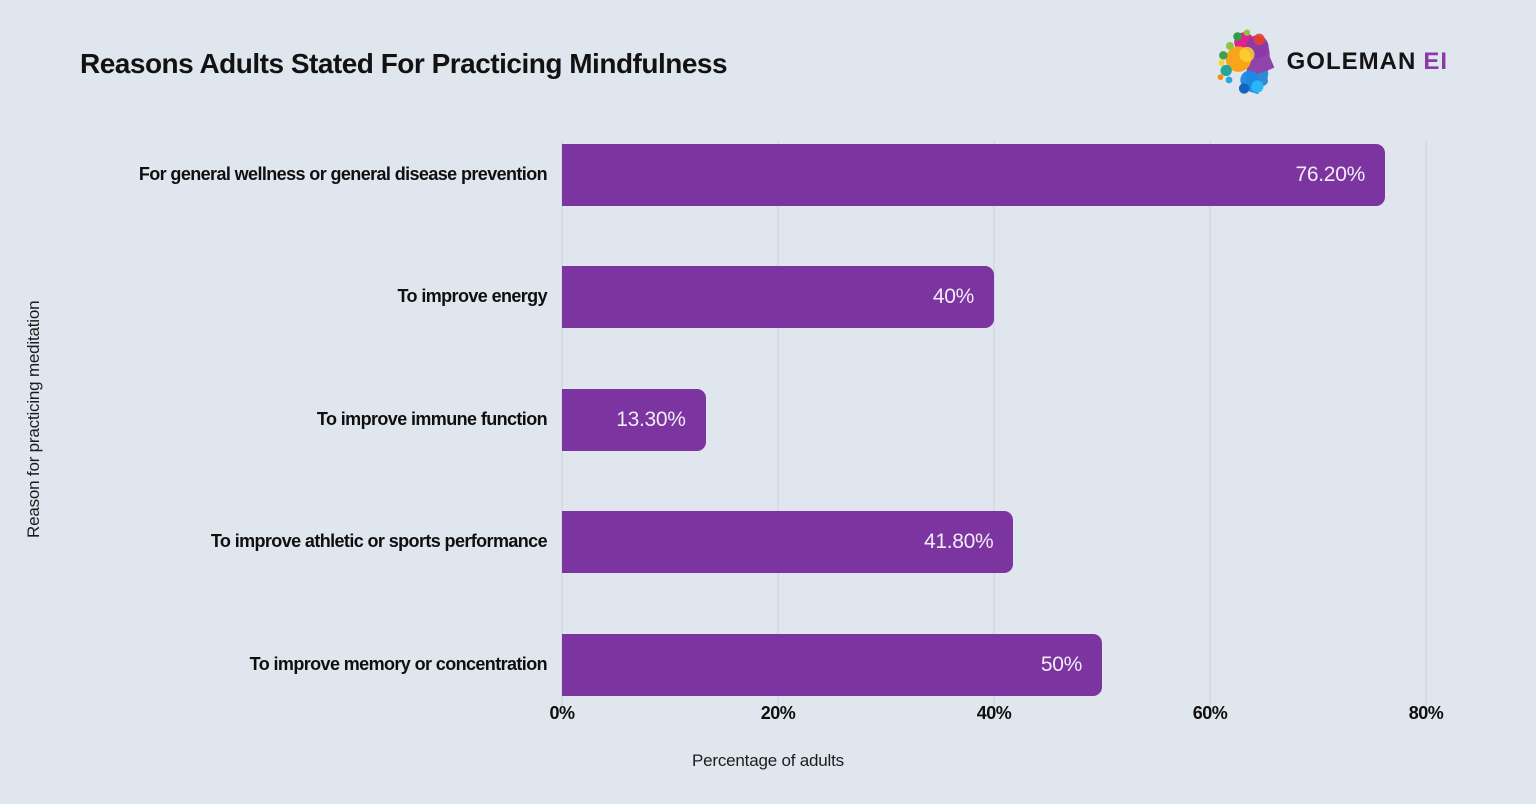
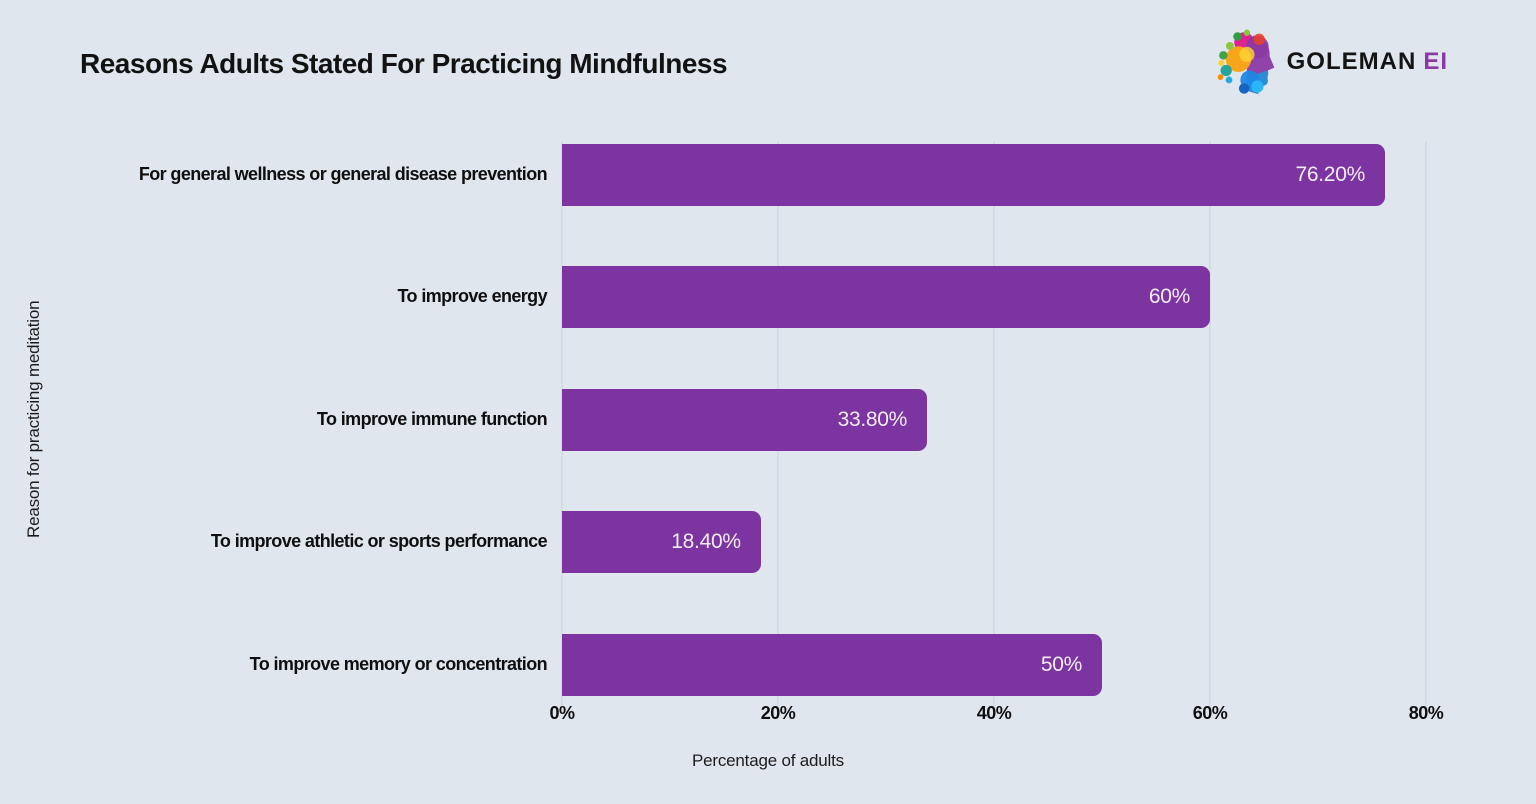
To improve energy: 40% -> 60%
To improve immune function: 13.30% -> 33.80%
To improve athletic or sports performance: 41.80% -> 18.40%
